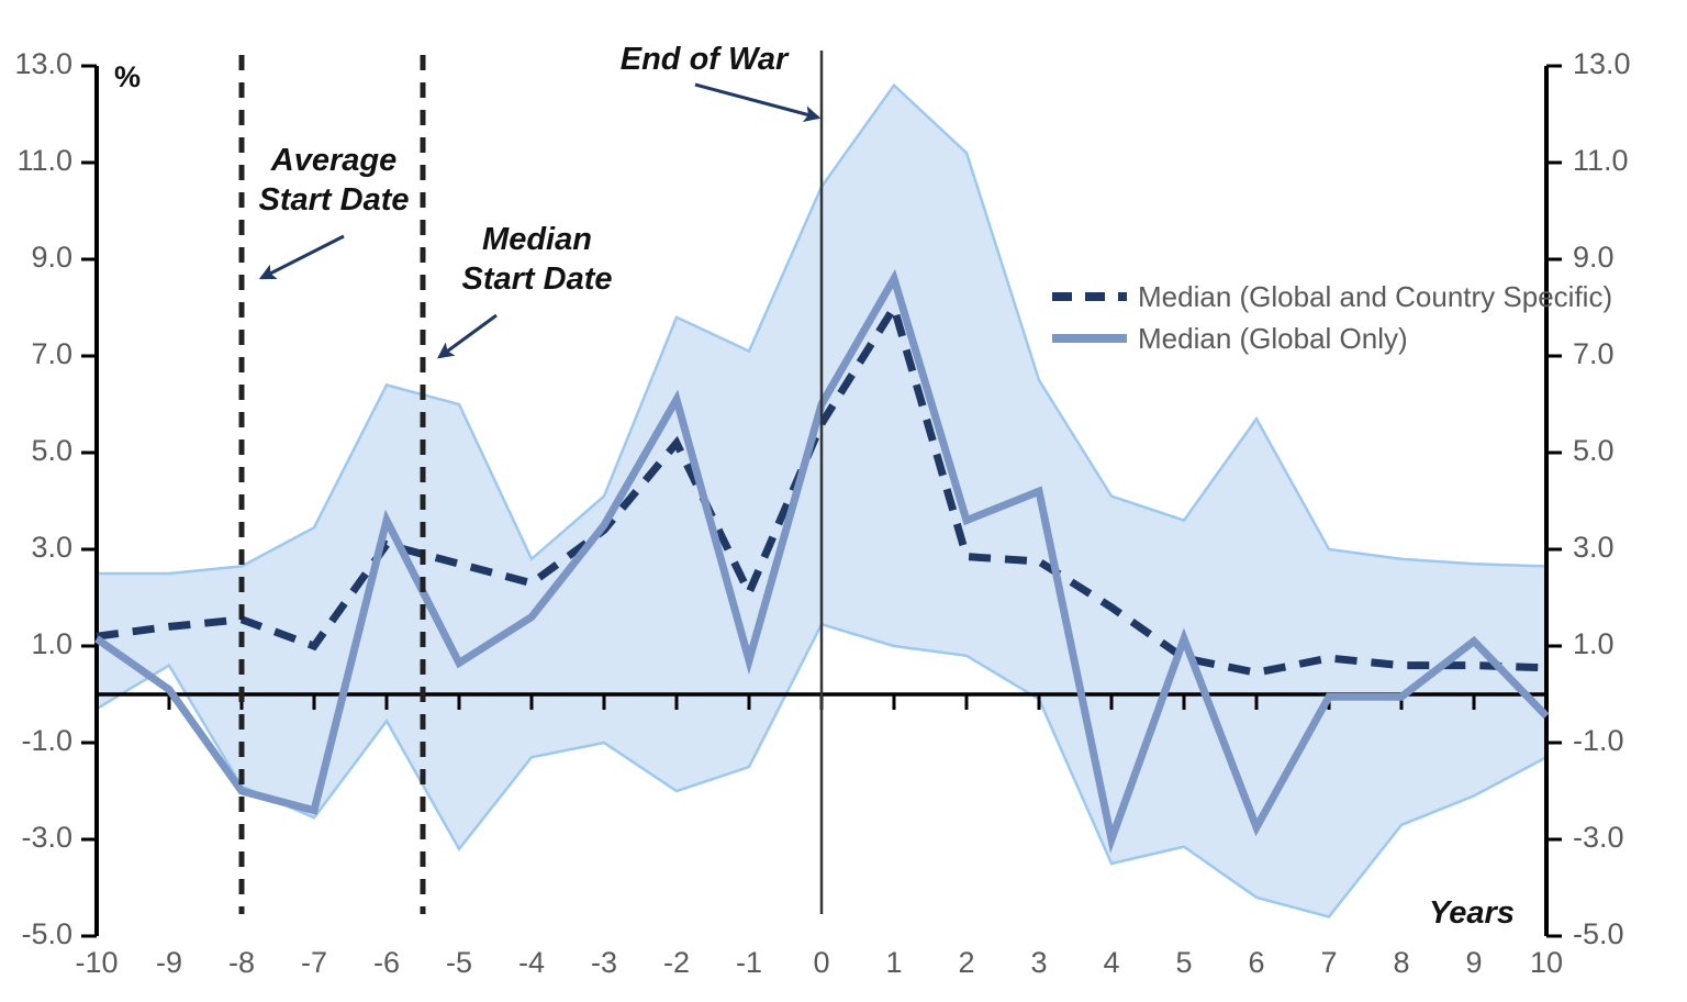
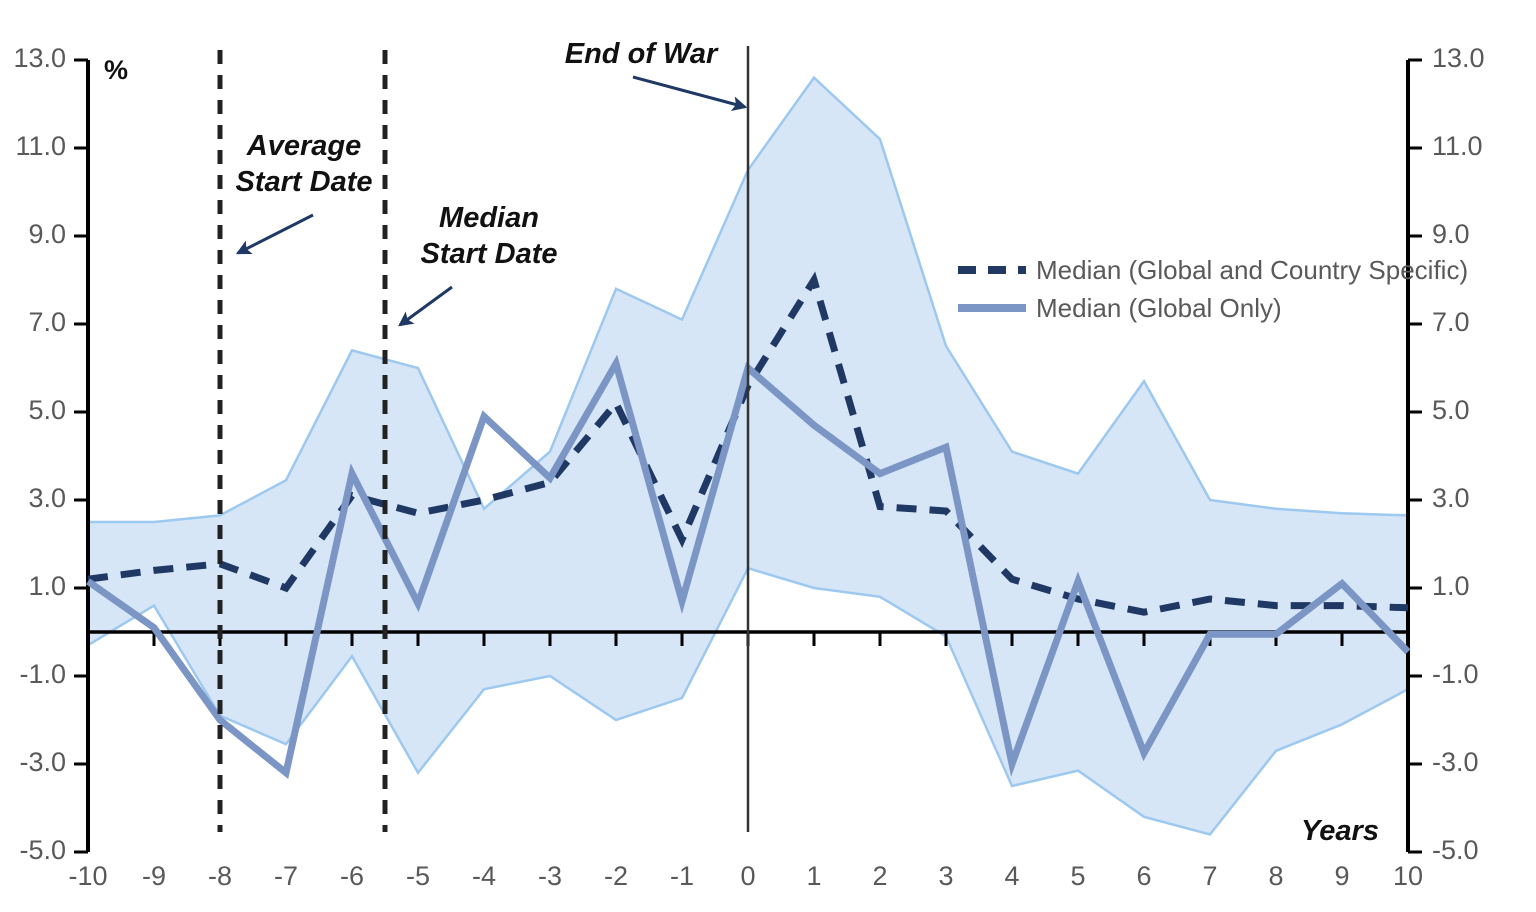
Median (Global Only)/-7: -2.4 -> -3.2
Median (Global and Country Specific)/-4: 2.3 -> 3.0
Median (Global Only)/-4: 1.6 -> 4.9
Median (Global Only)/1: 8.6 -> 4.7
Median (Global and Country Specific)/4: 1.8 -> 1.2
